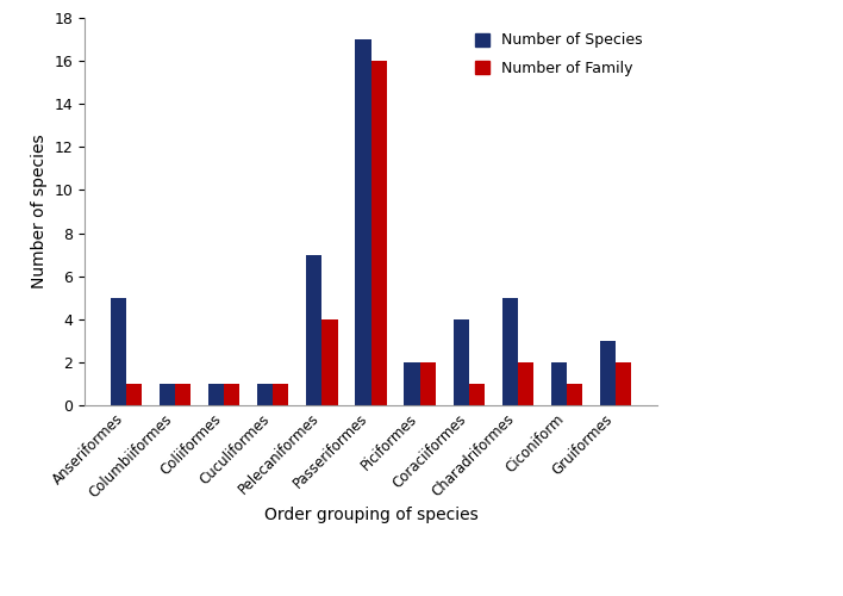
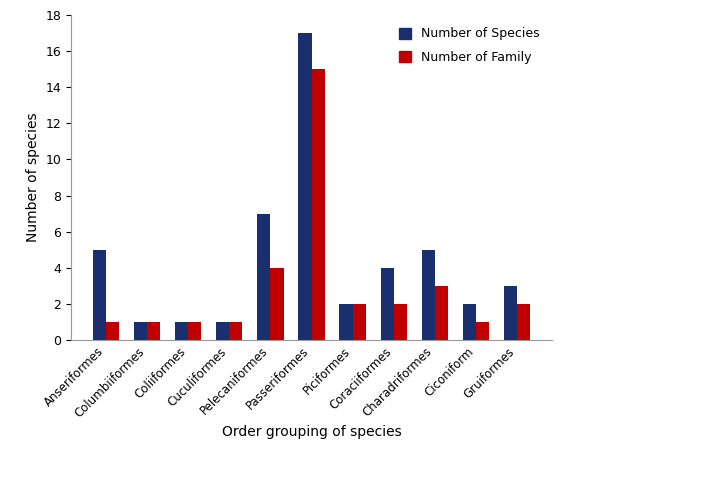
Number of Family/Passeriformes: 16 -> 15
Number of Family/Coraciiformes: 1 -> 2
Number of Family/Charadriformes: 2 -> 3
